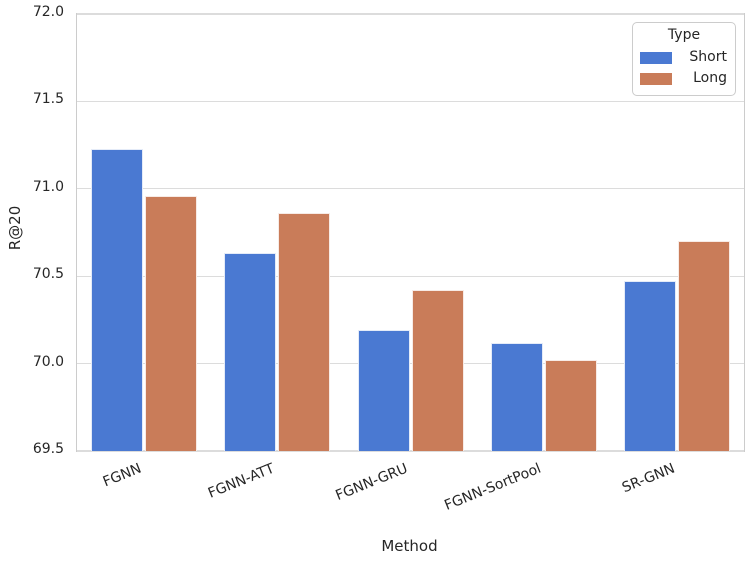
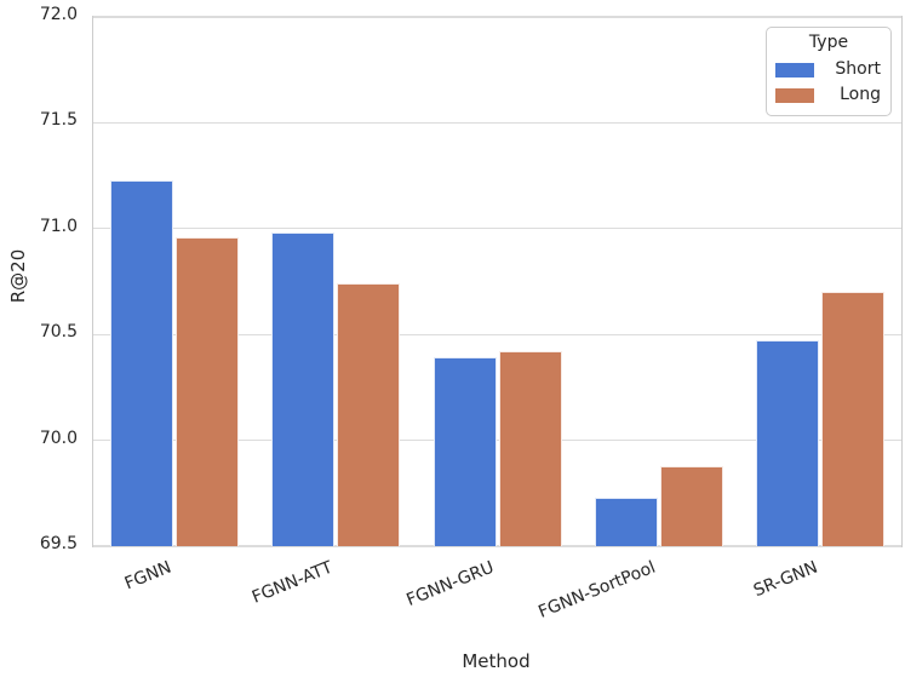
Short/FGNN-ATT: 70.63 -> 70.98
Long/FGNN-ATT: 70.86 -> 70.74
Short/FGNN-GRU: 70.19 -> 70.39
Short/FGNN-SortPool: 70.12 -> 69.73
Long/FGNN-SortPool: 70.02 -> 69.88
